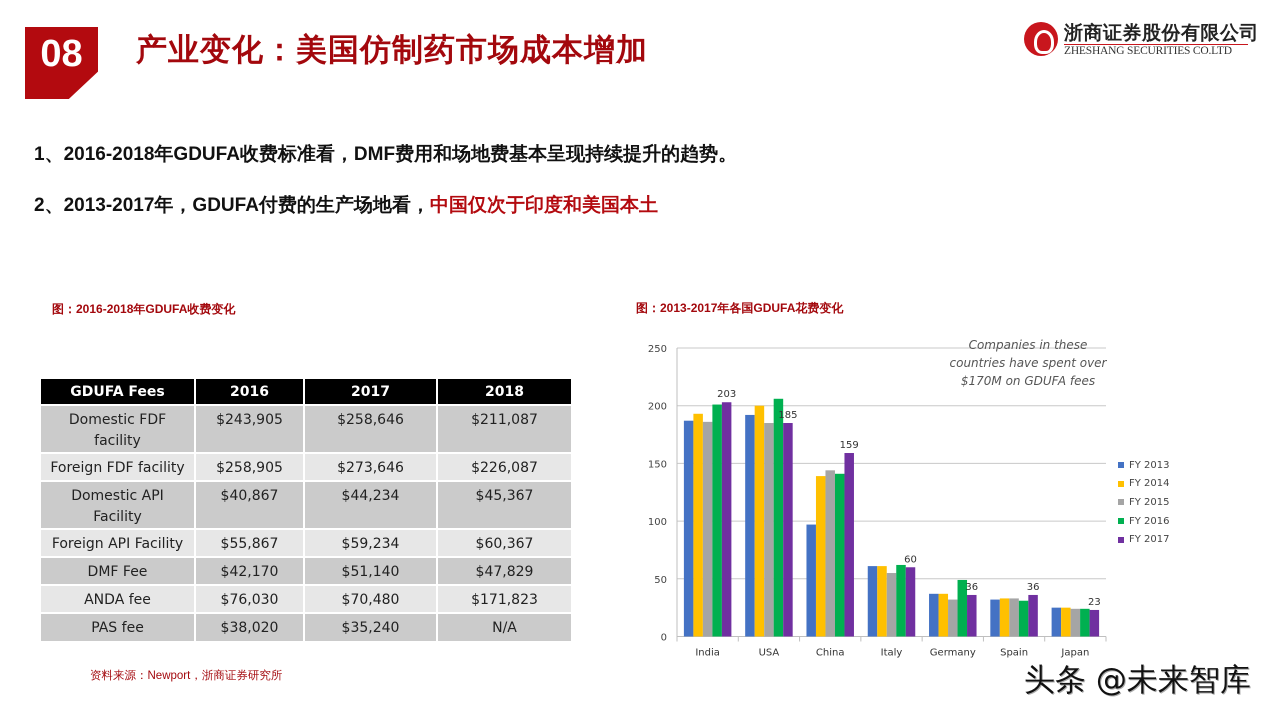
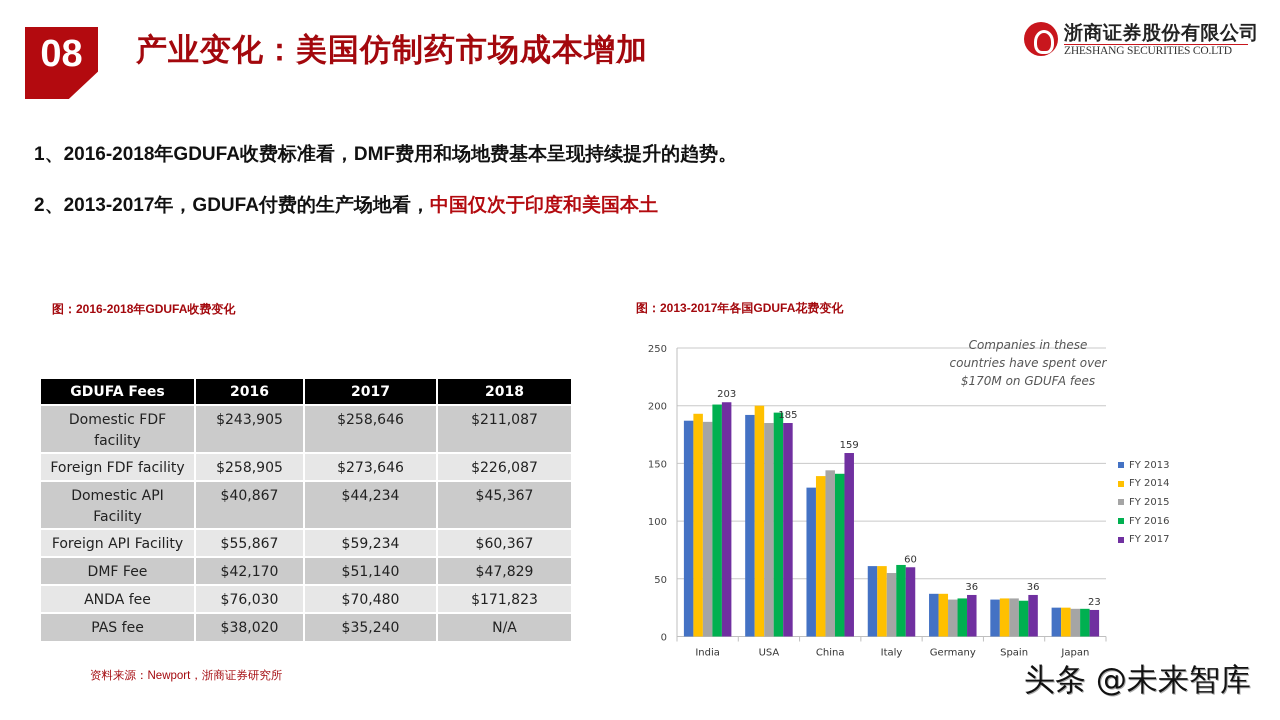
FY 2016/USA: 206 -> 194
FY 2013/China: 97 -> 129
FY 2016/Germany: 49 -> 33
